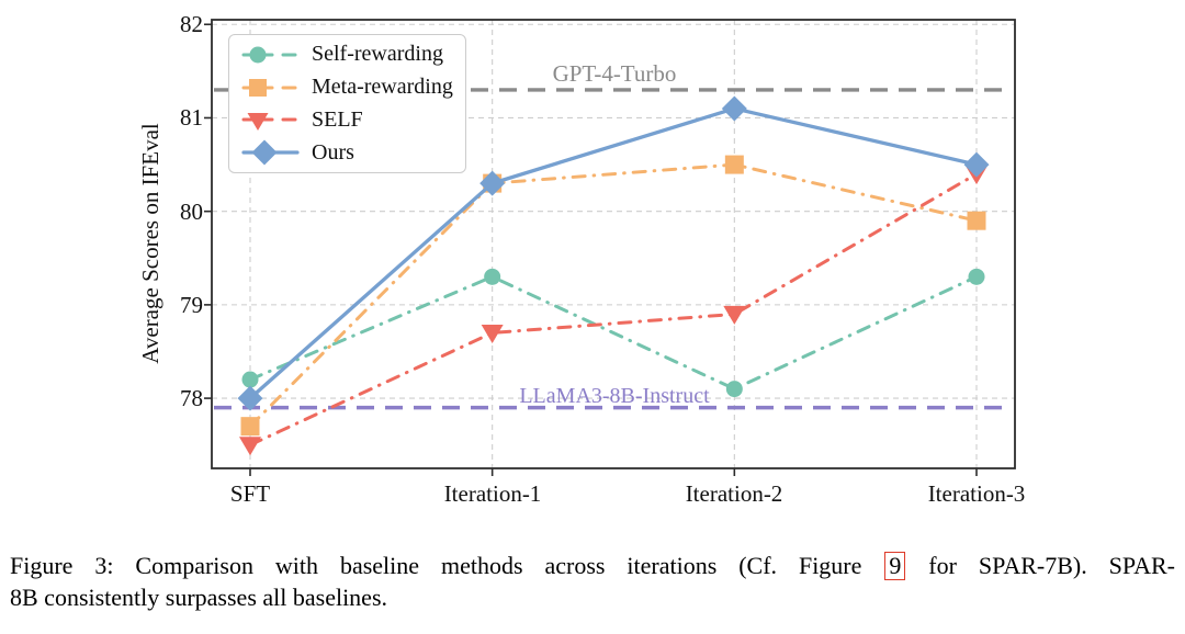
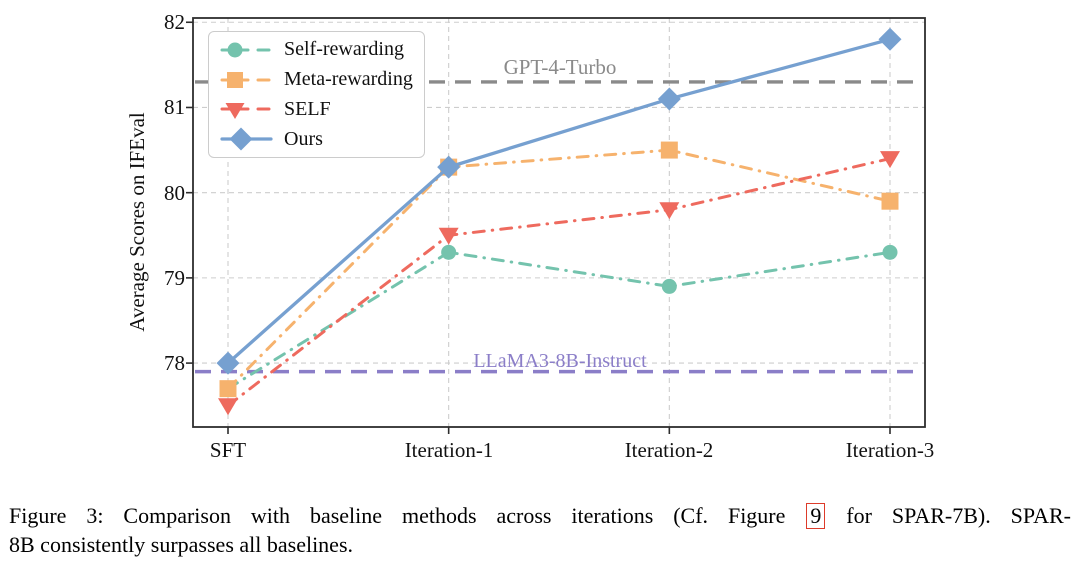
Self-rewarding/SFT: 78.2 -> 77.7
SELF/Iteration-1: 78.7 -> 79.5
Self-rewarding/Iteration-2: 78.1 -> 78.9
SELF/Iteration-2: 78.9 -> 79.8
Ours/Iteration-3: 80.5 -> 81.8
